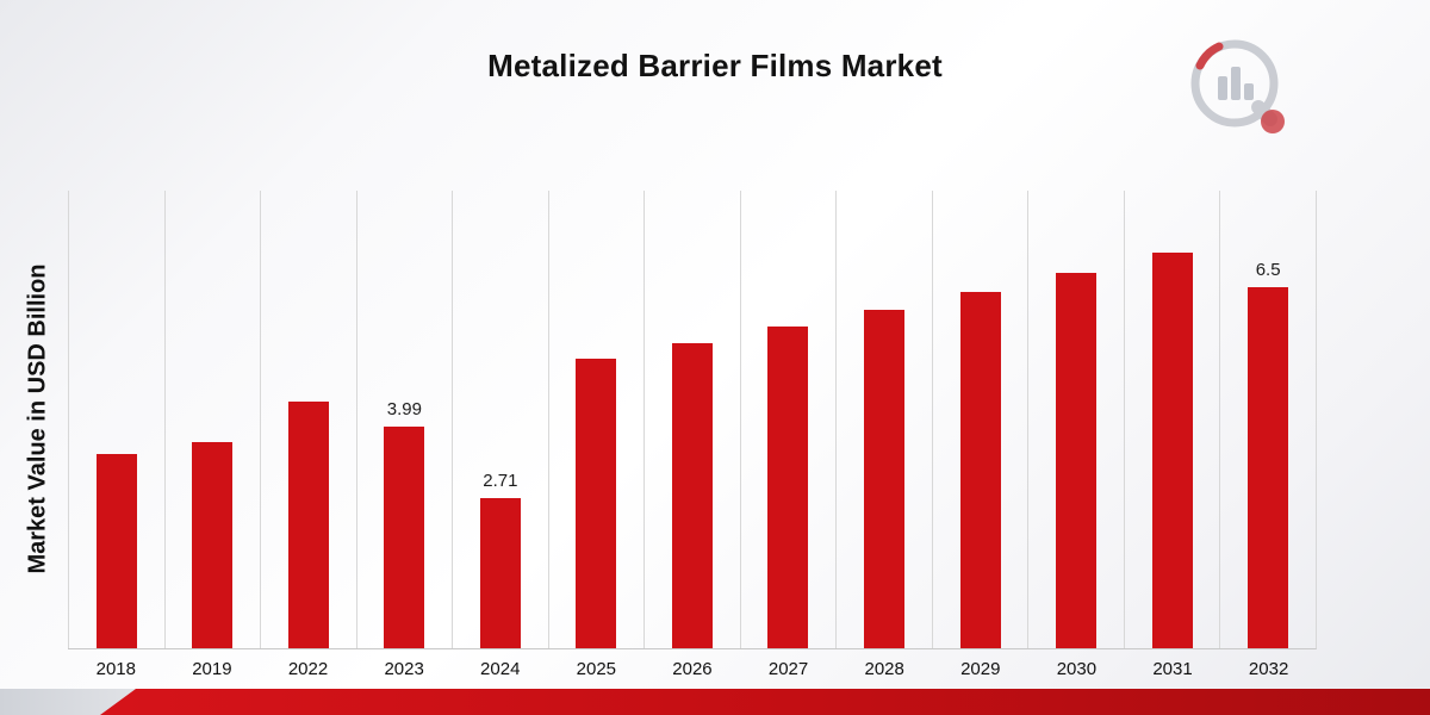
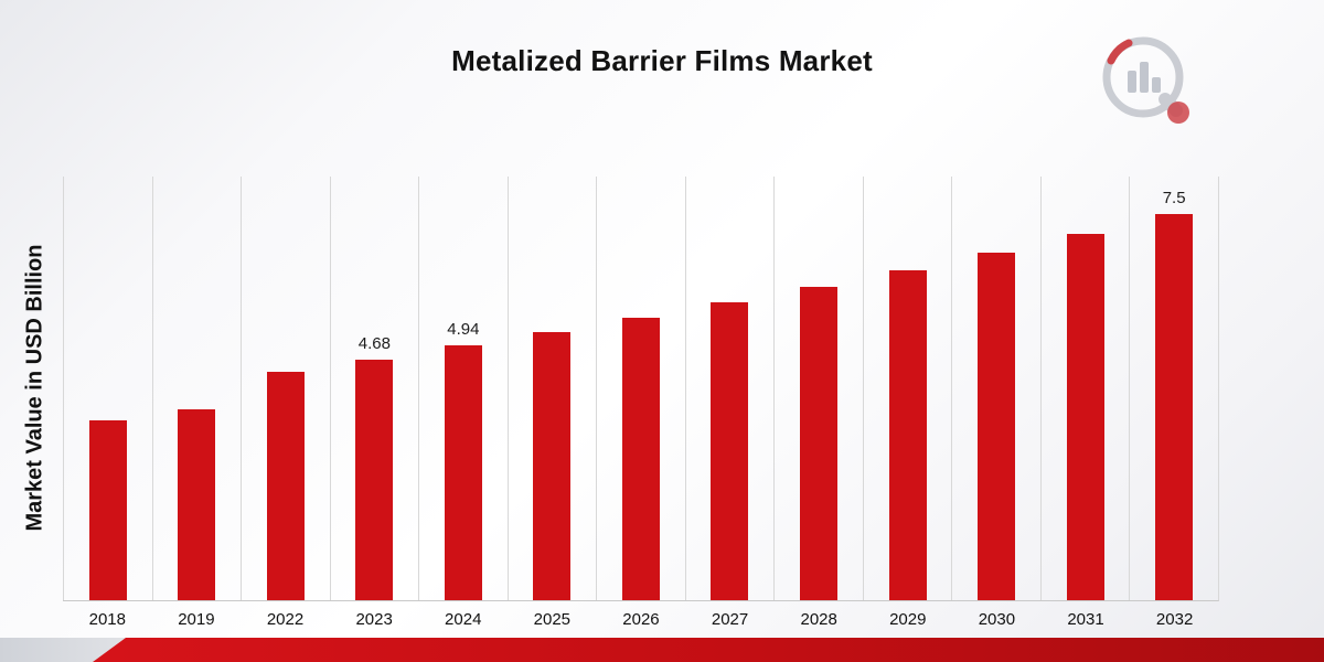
2023: 3.99 -> 4.68
2024: 2.71 -> 4.94
2032: 6.5 -> 7.5
